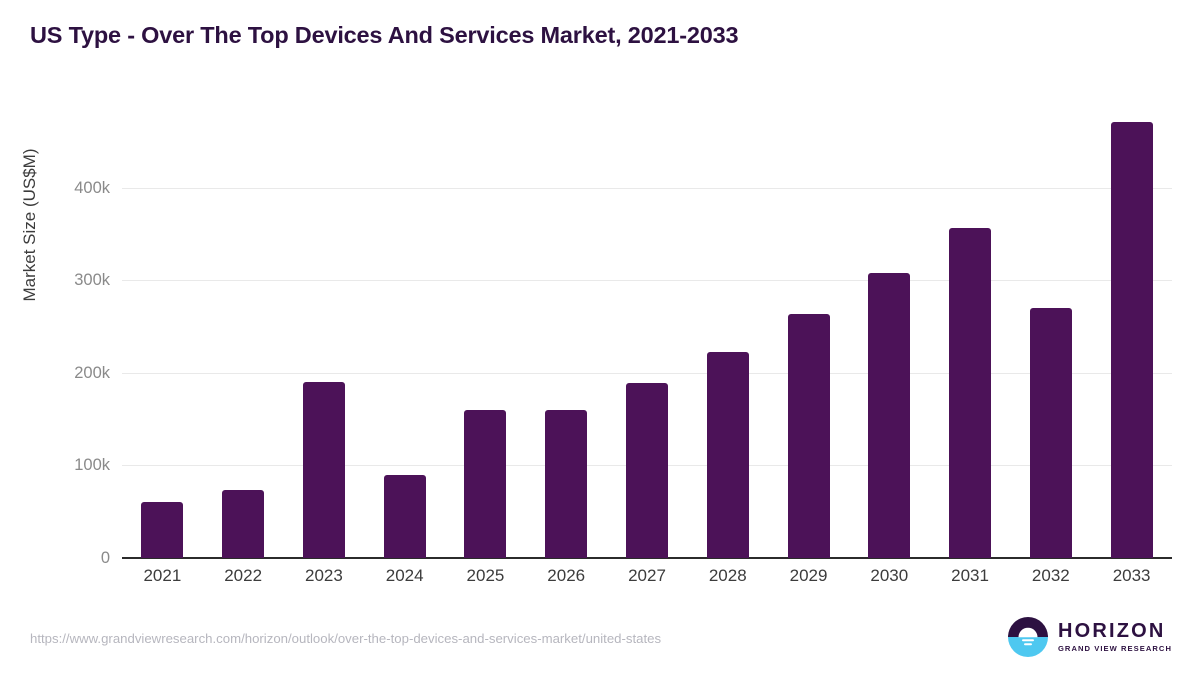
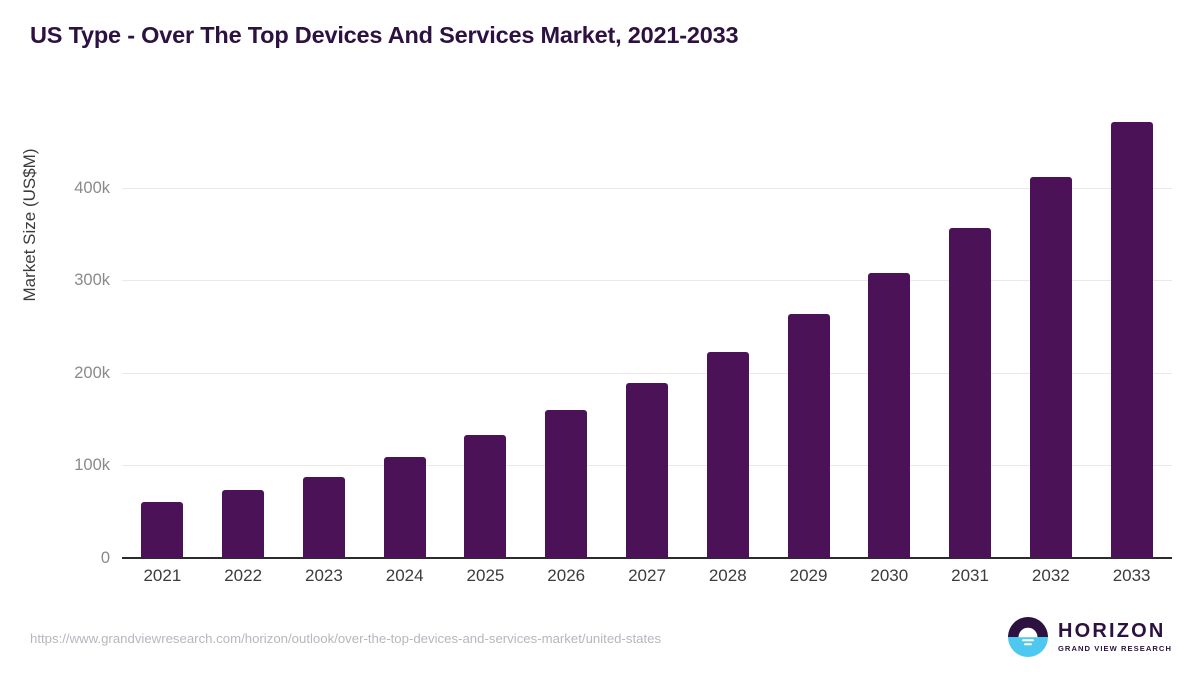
2023: 190k -> 90k
2024: 90k -> 110k
2025: 160k -> 130k
2032: 270k -> 410k
